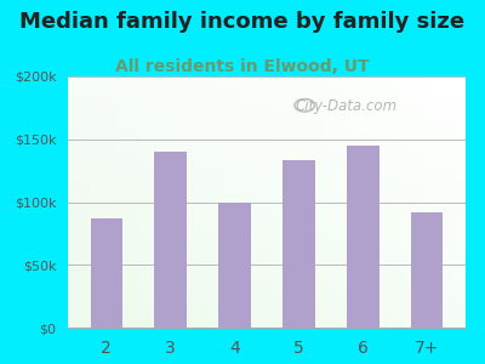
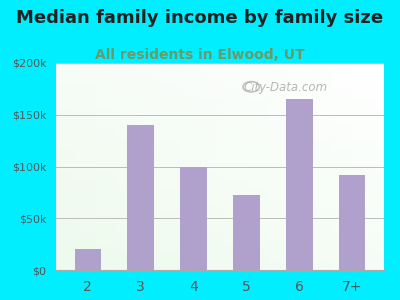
2: $87k -> $20k
5: $133k -> $72k
6: $145k -> $165k
